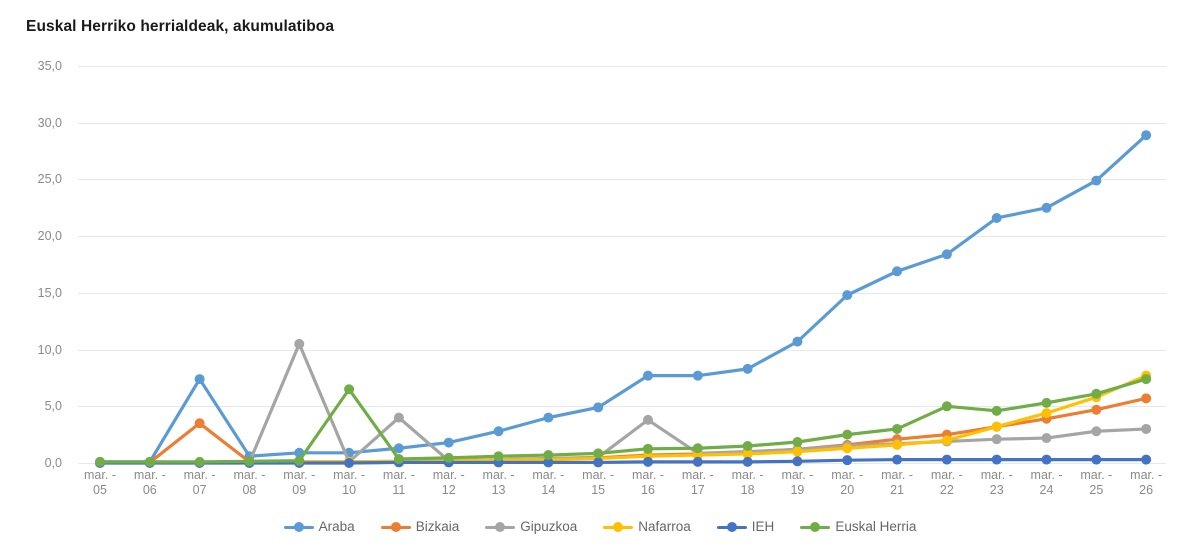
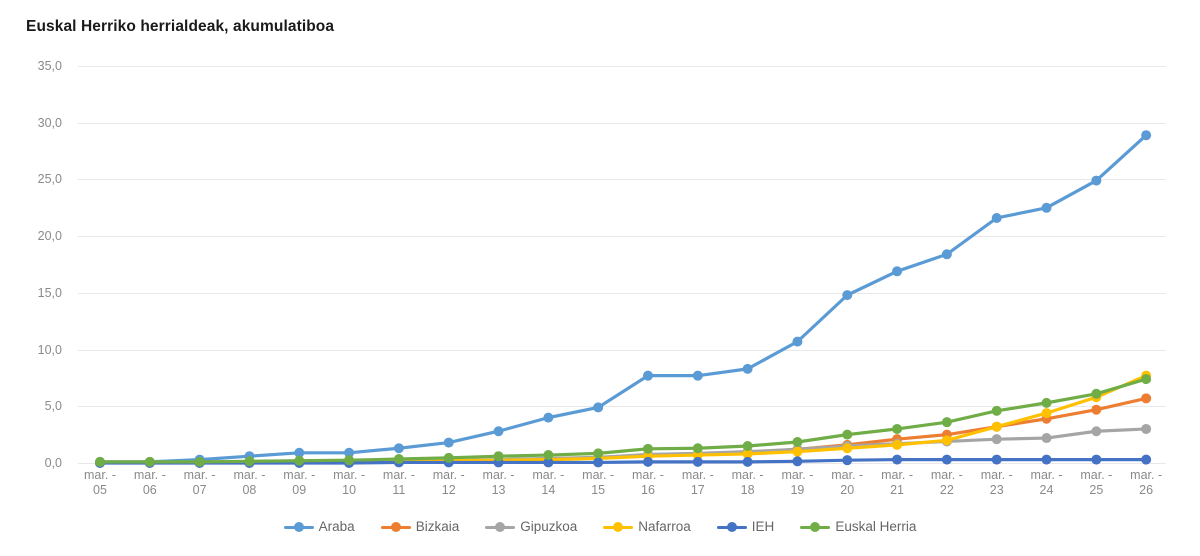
Araba/mar. - 07: 7,4 -> 0,3
Bizkaia/mar. - 07: 3,5 -> 0,1
Gipuzkoa/mar. - 09: 10,5 -> 0,1
Euskal Herria/mar. - 10: 6,5 -> 0,2
Gipuzkoa/mar. - 11: 4,0 -> 0,1
Gipuzkoa/mar. - 16: 3,8 -> 0,8
Euskal Herria/mar. - 22: 5,0 -> 3,6
